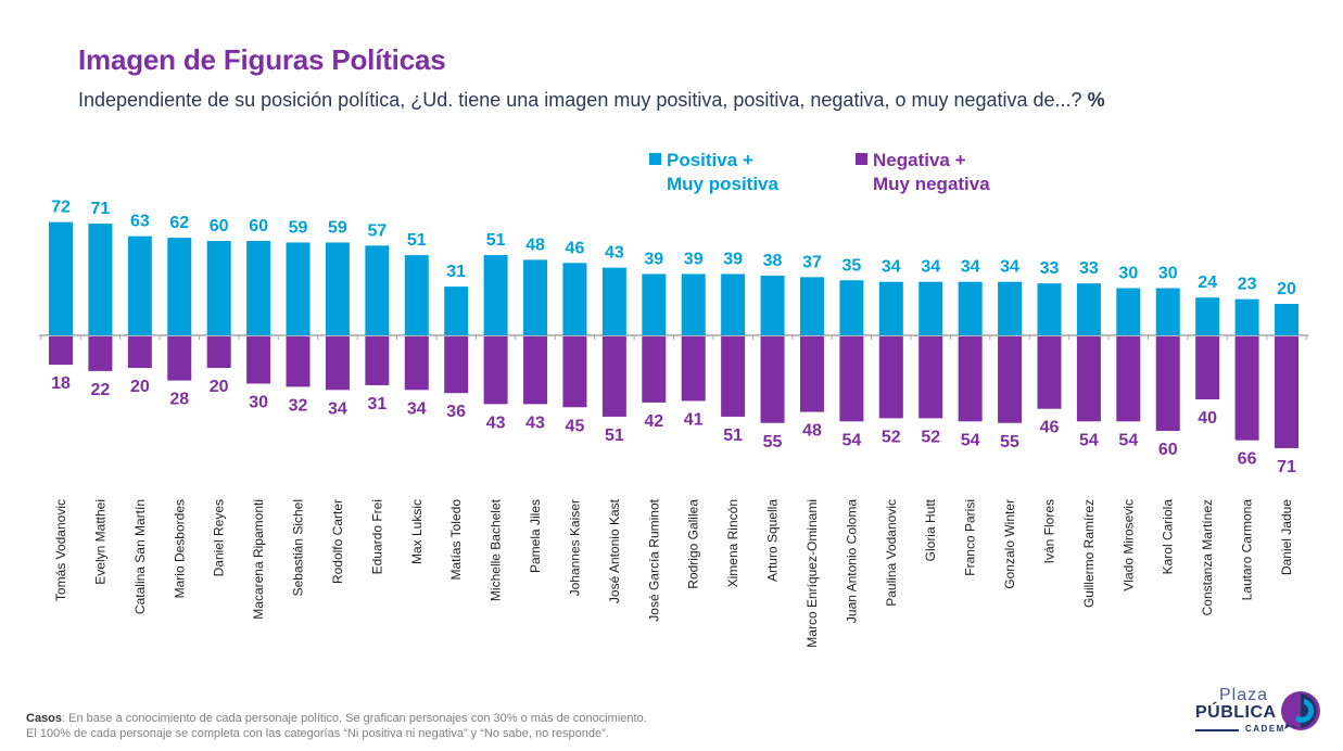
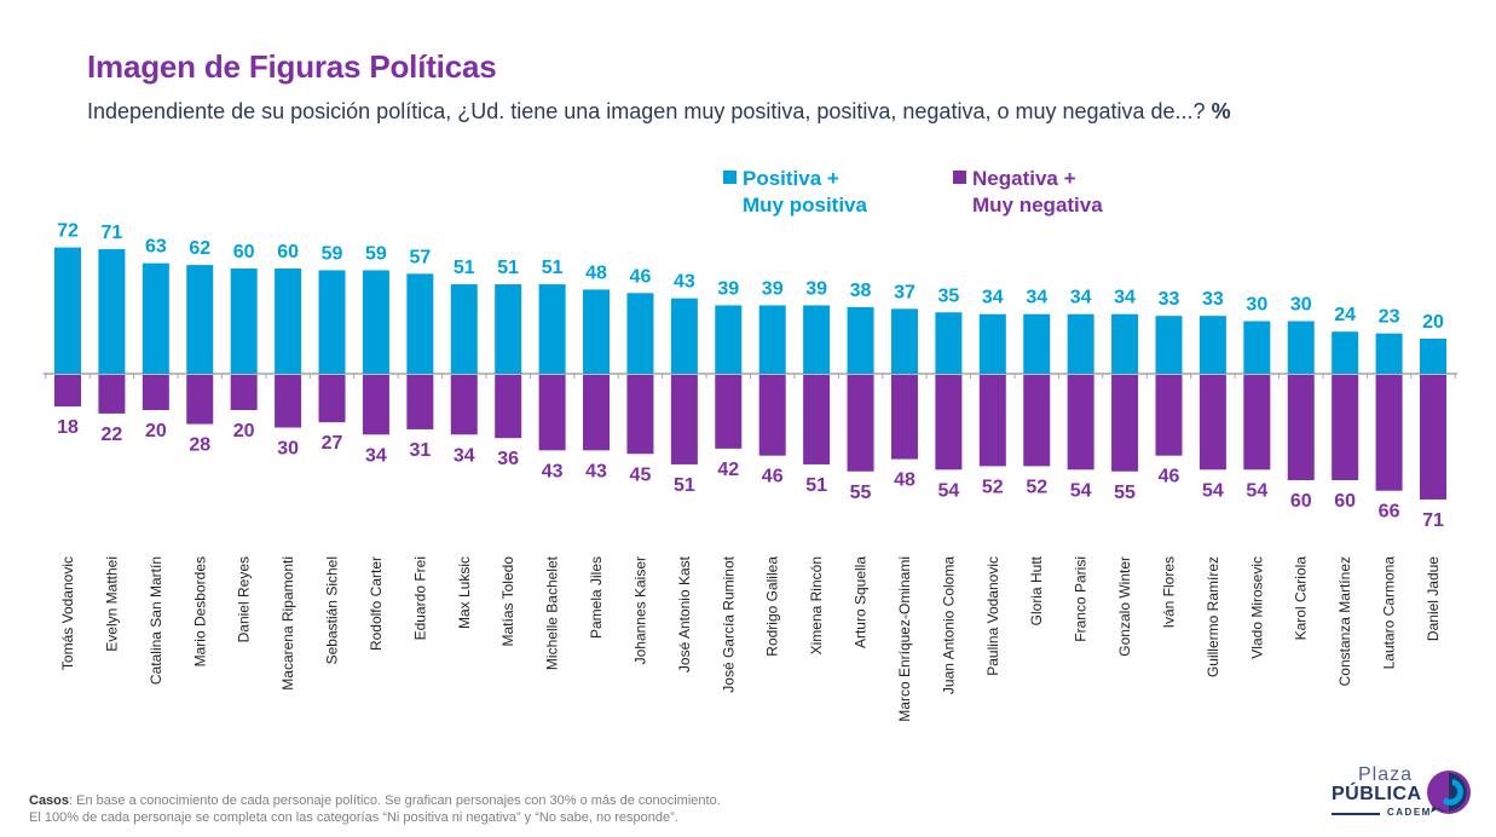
Negativa + Muy negativa/Sebastián Sichel: 32 -> 27
Positiva + Muy positiva/Matías Toledo: 31 -> 51
Negativa + Muy negativa/Rodrigo Galilea: 41 -> 46
Negativa + Muy negativa/Constanza Martínez: 40 -> 60
